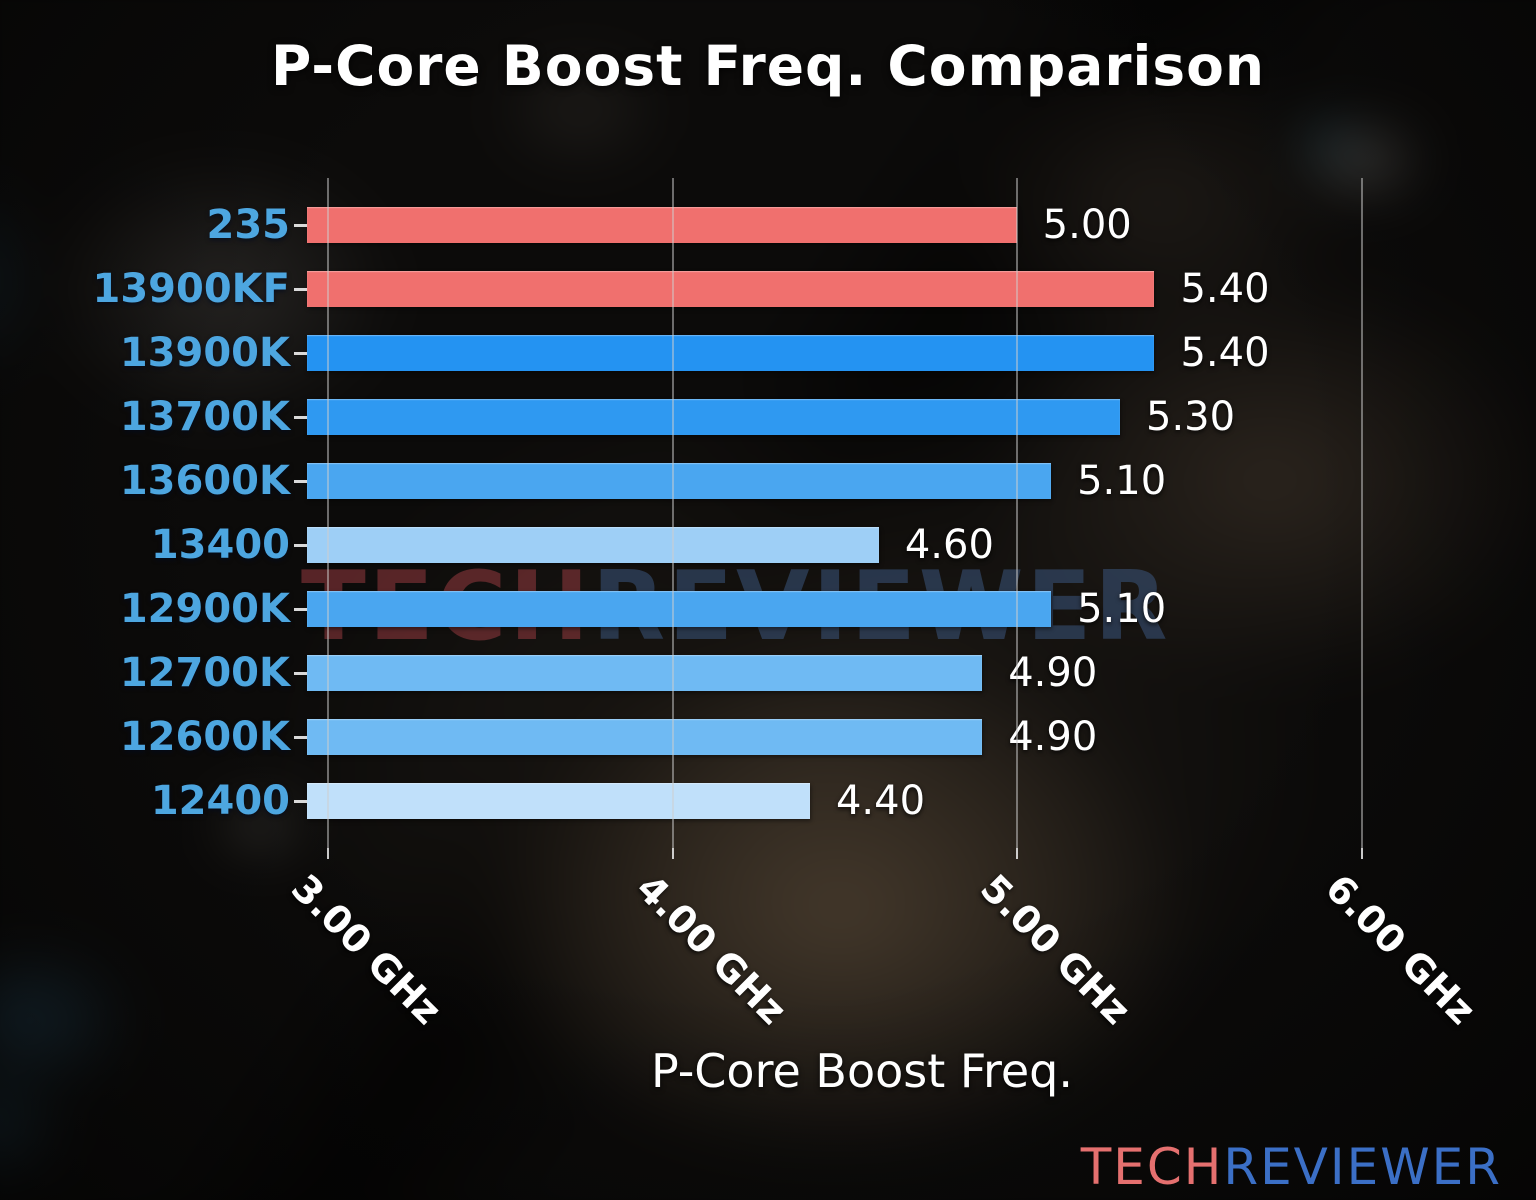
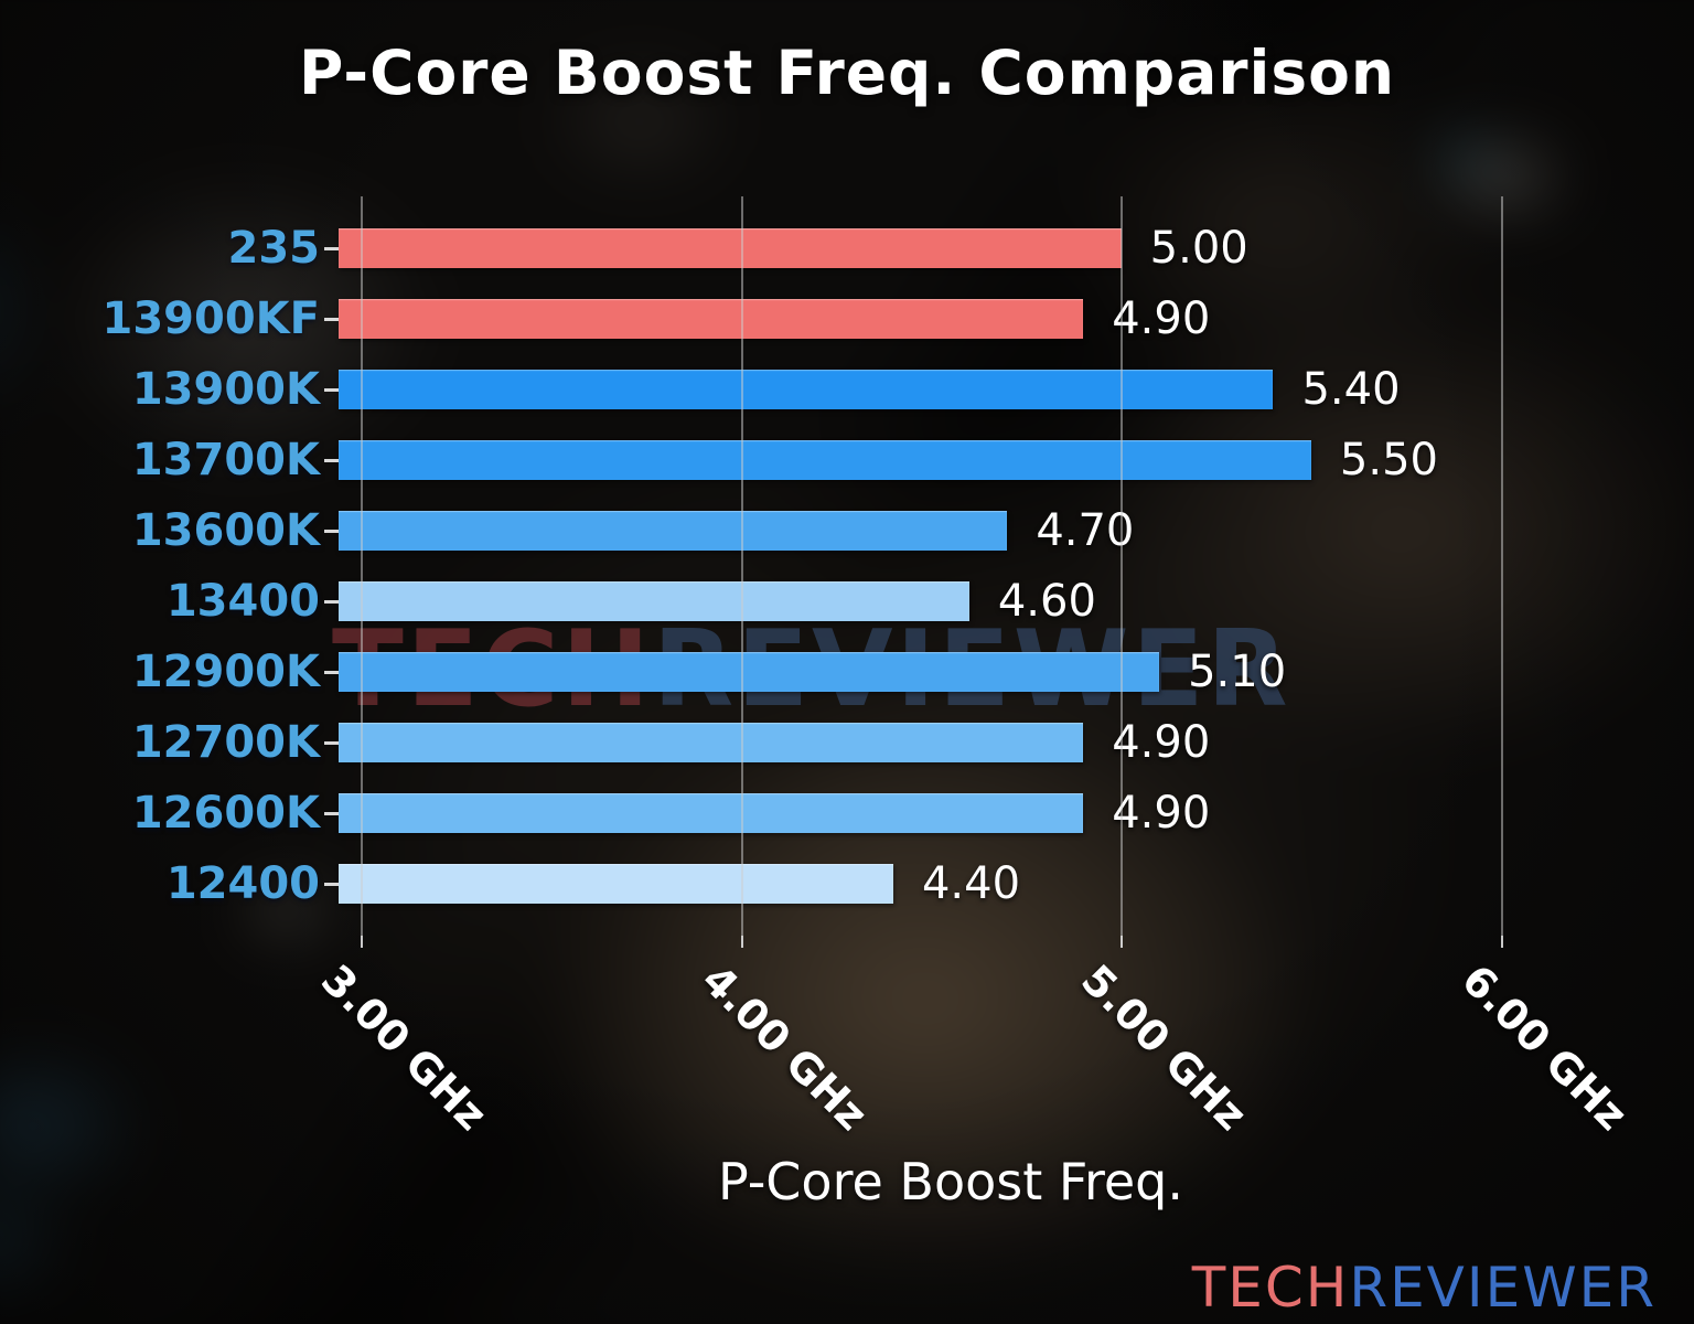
13900KF: 5.40 -> 4.90
13700K: 5.30 -> 5.50
13600K: 5.10 -> 4.70
